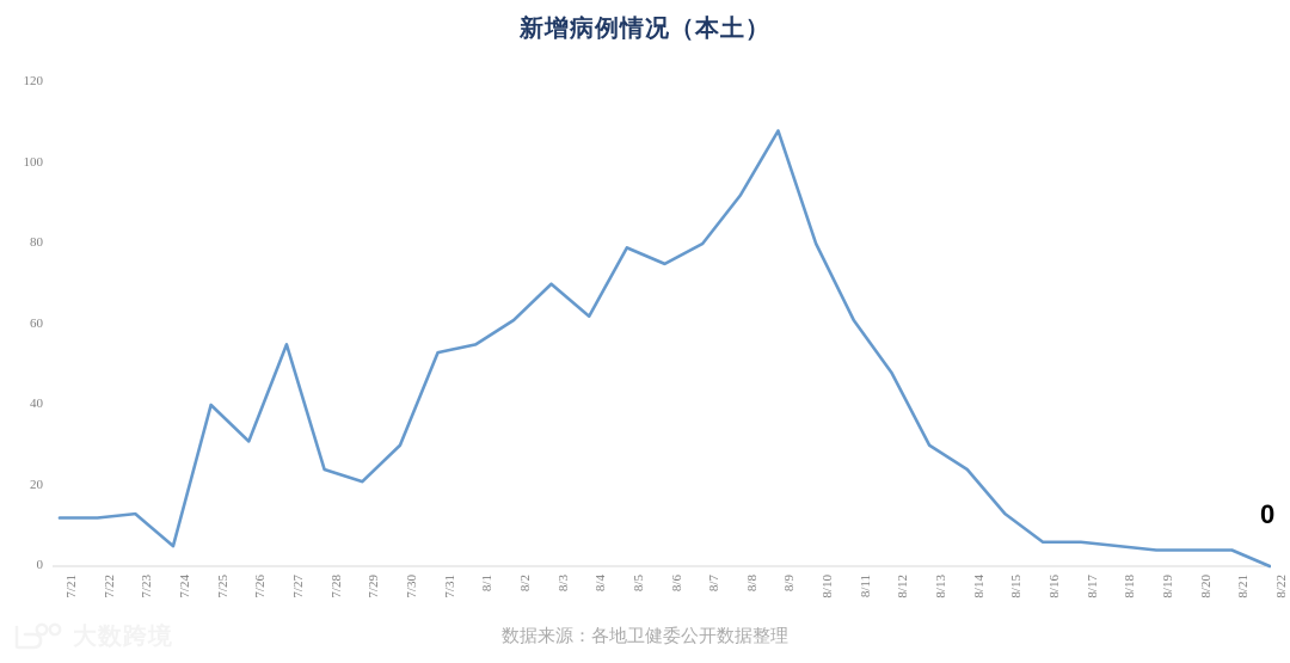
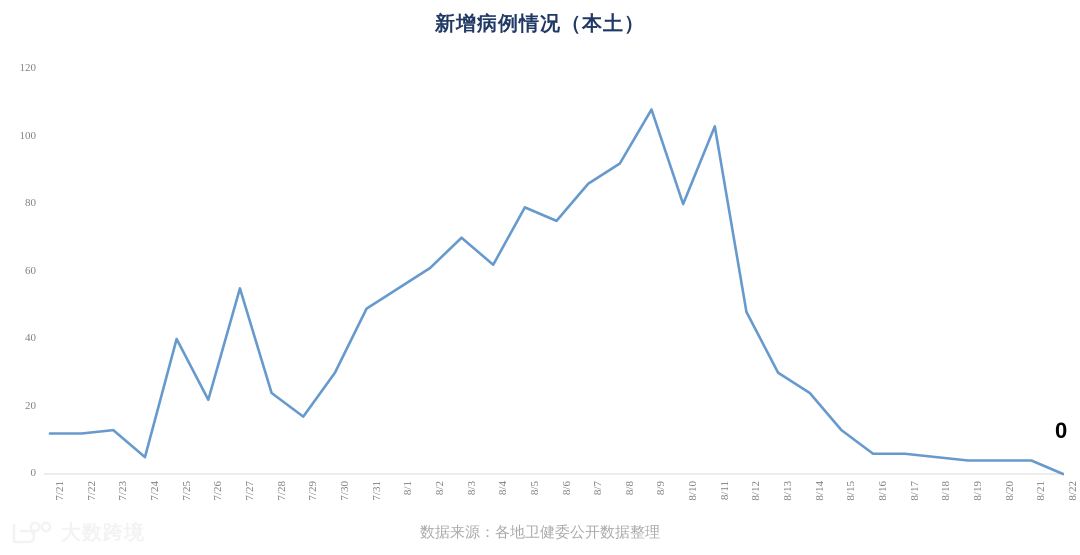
7/26: 31 -> 22
7/29: 21 -> 17
7/31: 53 -> 49
8/7: 80 -> 86
8/11: 61 -> 103
